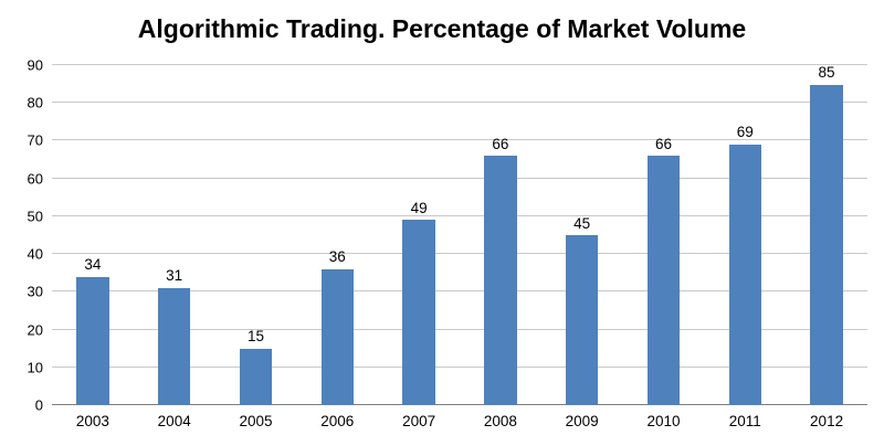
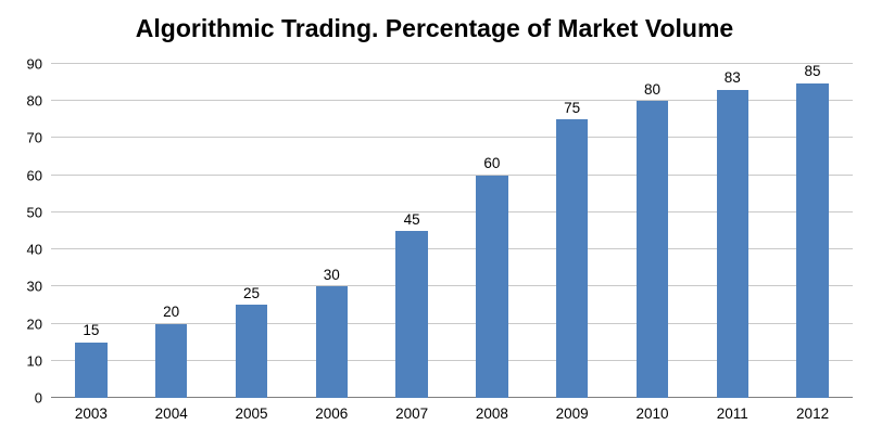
2003: 34 -> 15
2004: 31 -> 20
2005: 15 -> 25
2006: 36 -> 30
2007: 49 -> 45
2008: 66 -> 60
2009: 45 -> 75
2010: 66 -> 80
2011: 69 -> 83
